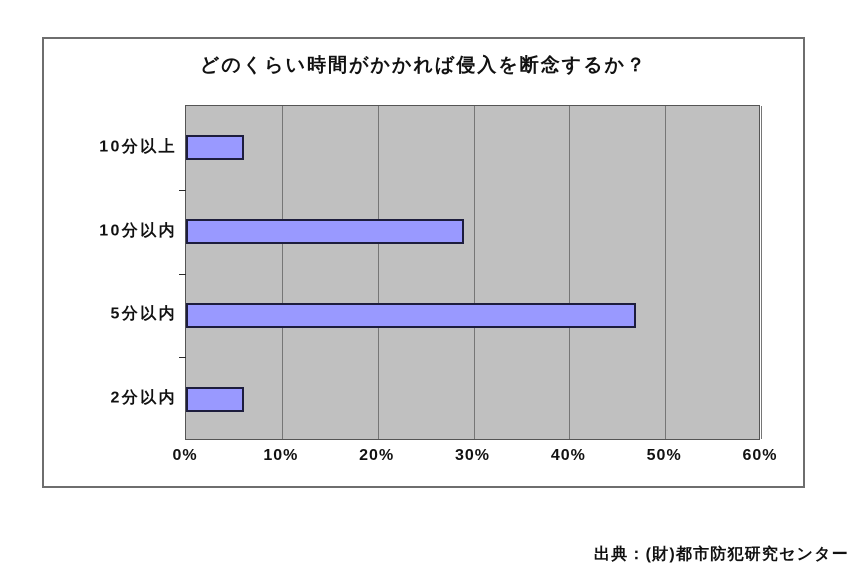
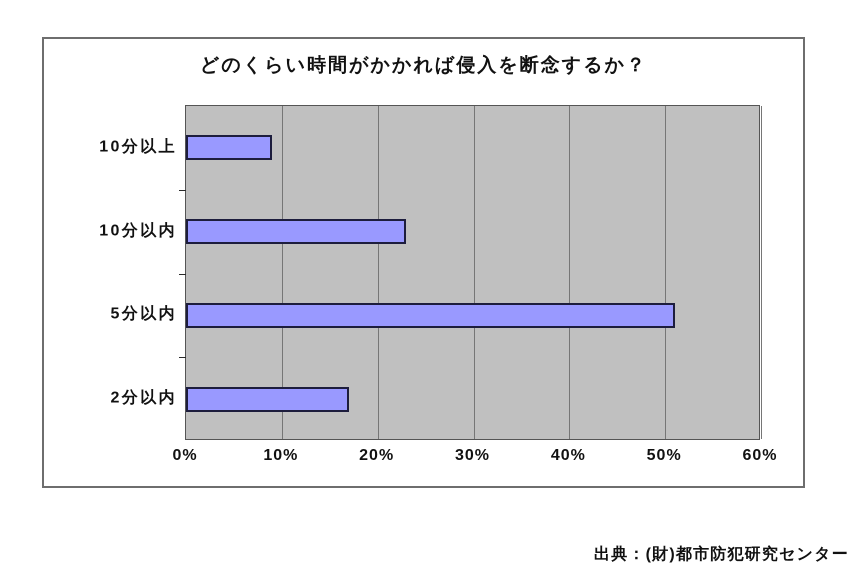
2分以内: 6% -> 17%
5分以内: 47% -> 51%
10分以内: 29% -> 23%
10分以上: 6% -> 9%
